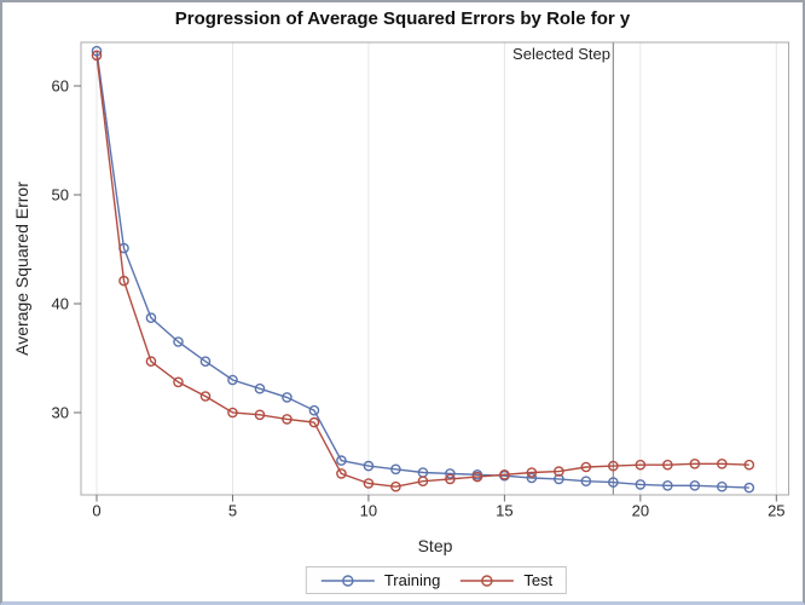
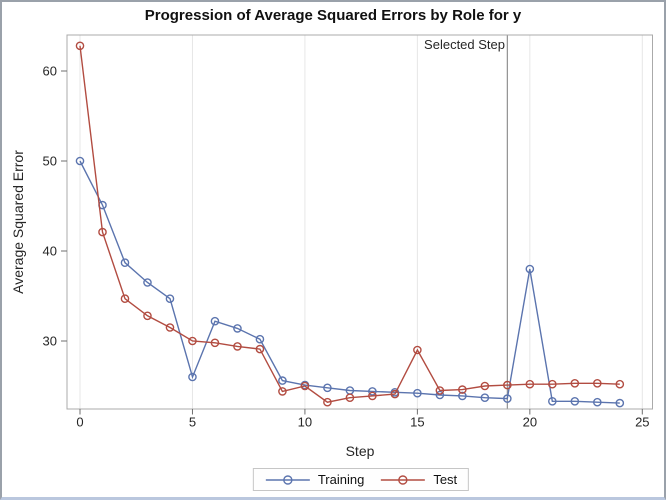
Training/0: 63 -> 50
Training/5: 33 -> 26
Test/10: 24 -> 25
Test/15: 24 -> 29
Training/20: 23 -> 38
